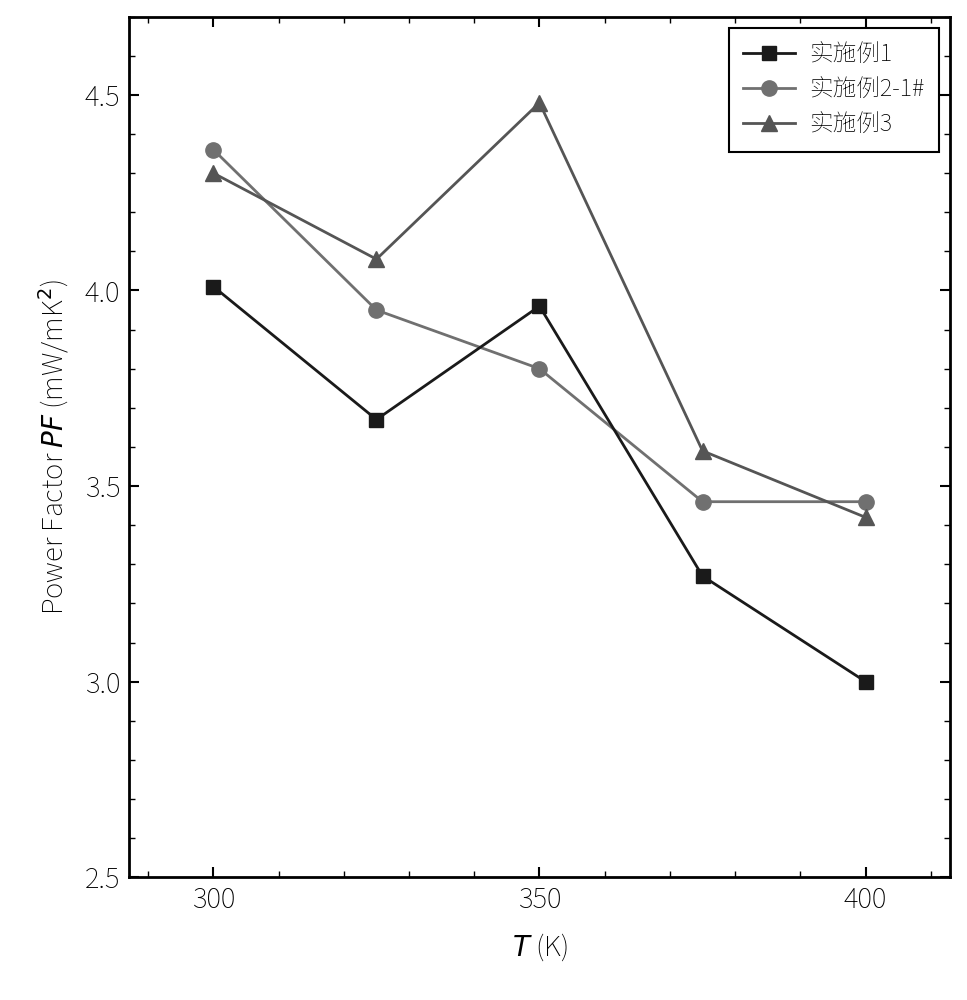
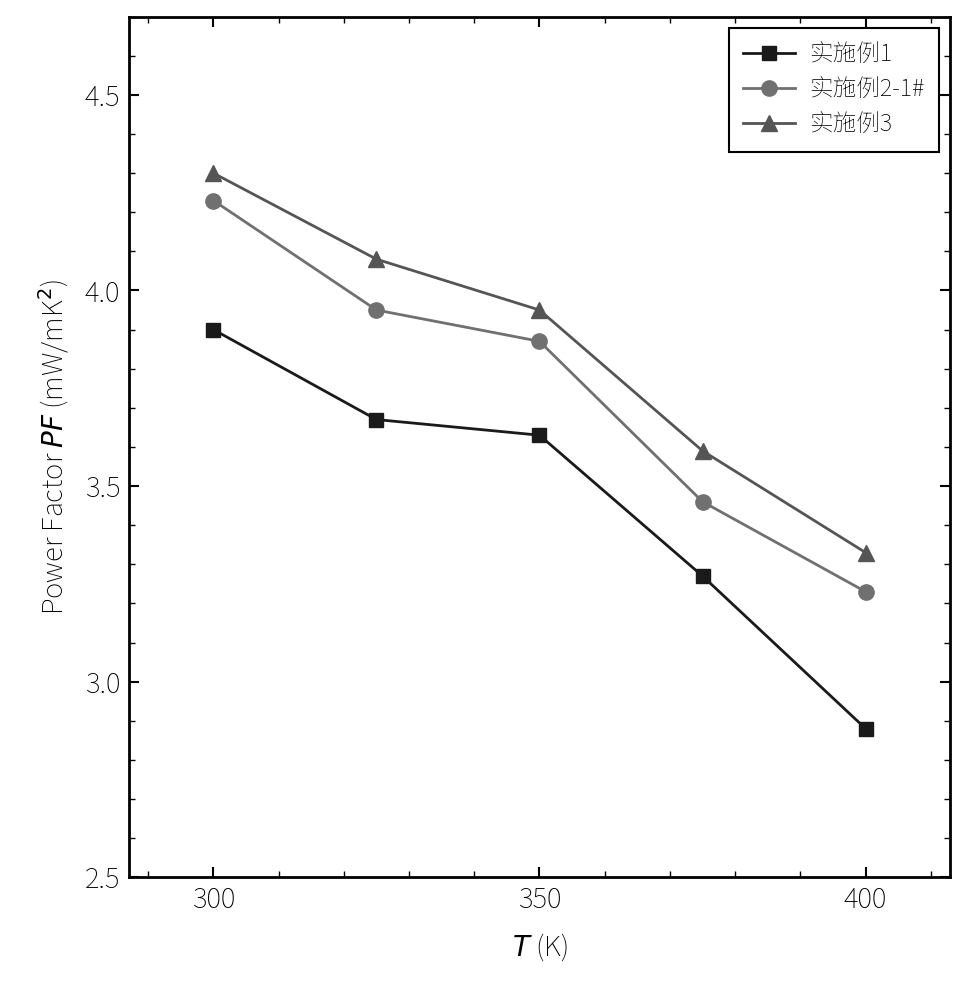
实施例1/300: 4.01 -> 3.90
实施例2-1#/300: 4.36 -> 4.23
实施例1/350: 3.96 -> 3.63
实施例2-1#/350: 3.80 -> 3.87
实施例3/350: 4.48 -> 3.95
实施例1/400: 3.00 -> 2.88
实施例2-1#/400: 3.46 -> 3.23
实施例3/400: 3.42 -> 3.33
